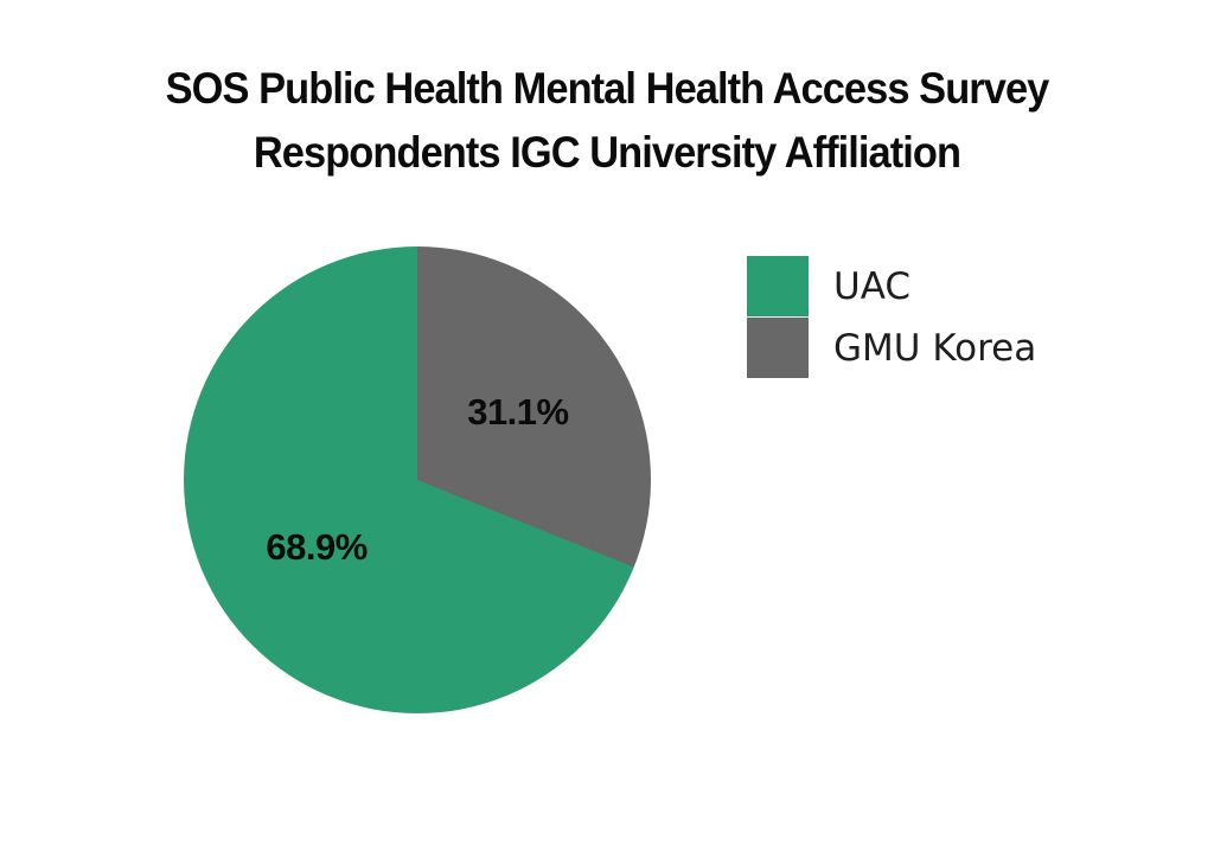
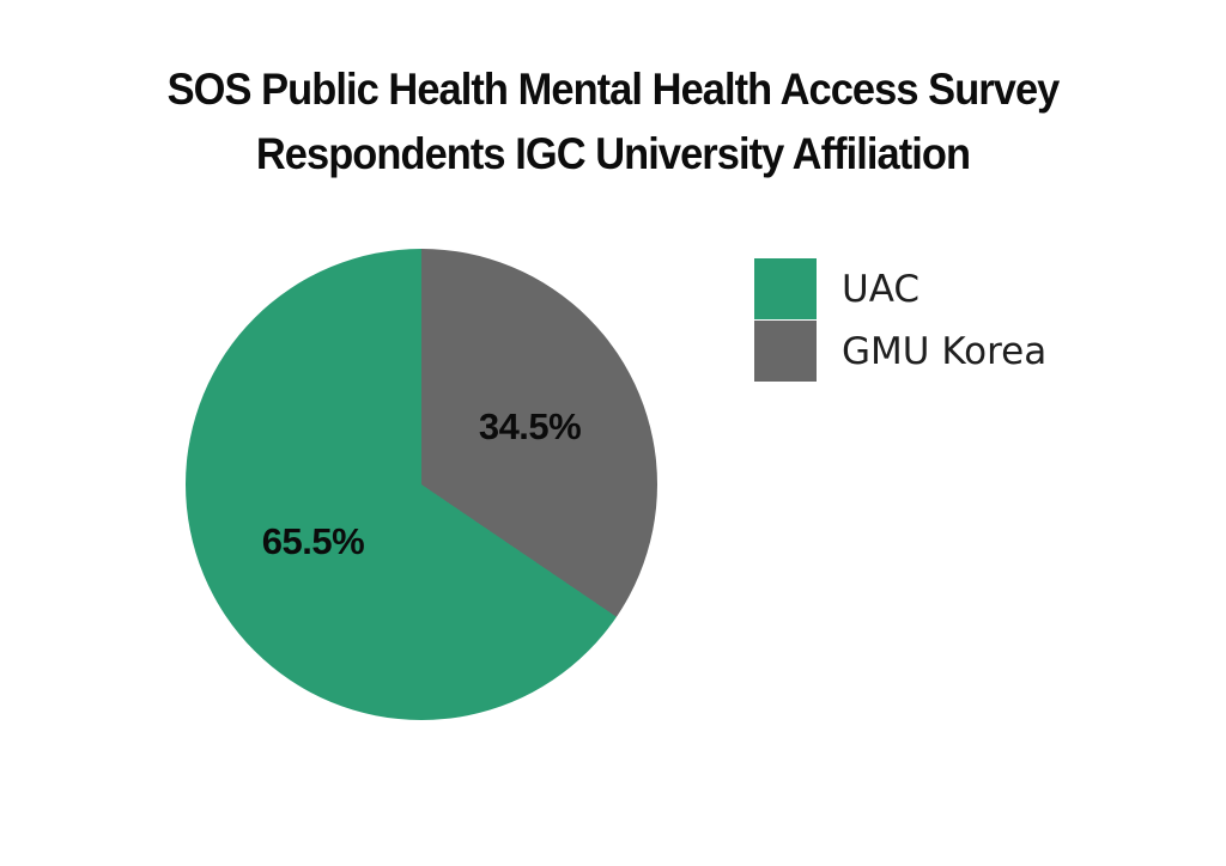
GMU Korea: 31.1% -> 34.5%
UAC: 68.9% -> 65.5%
